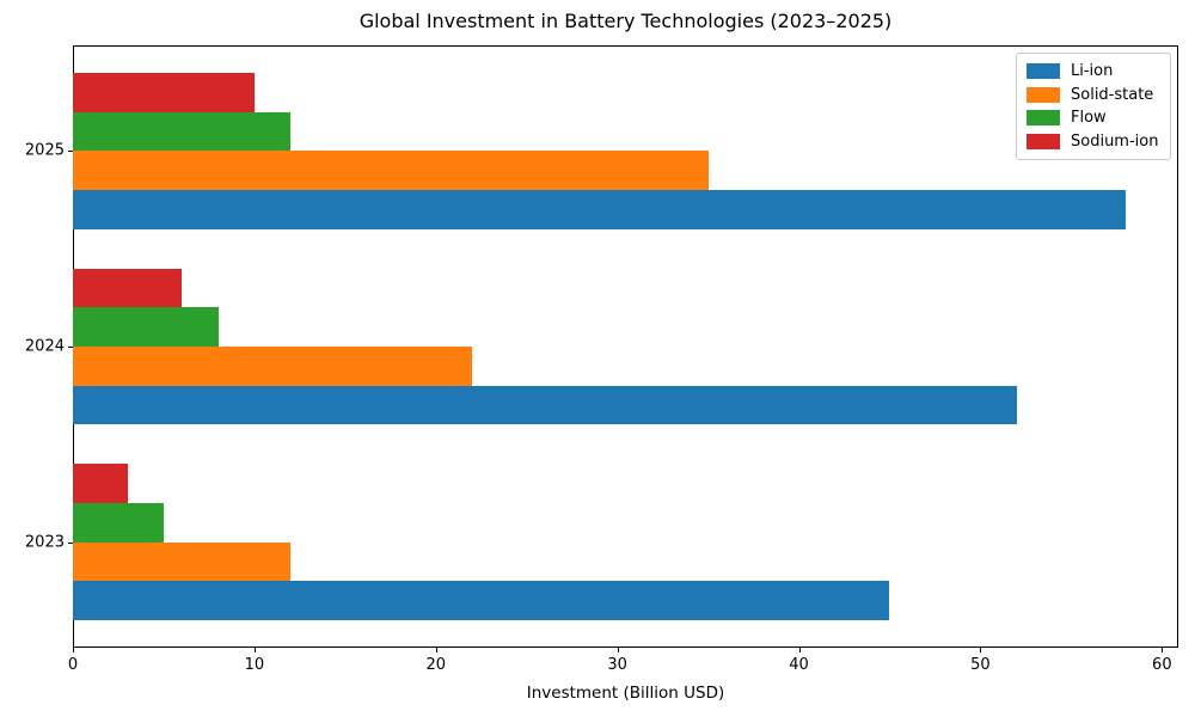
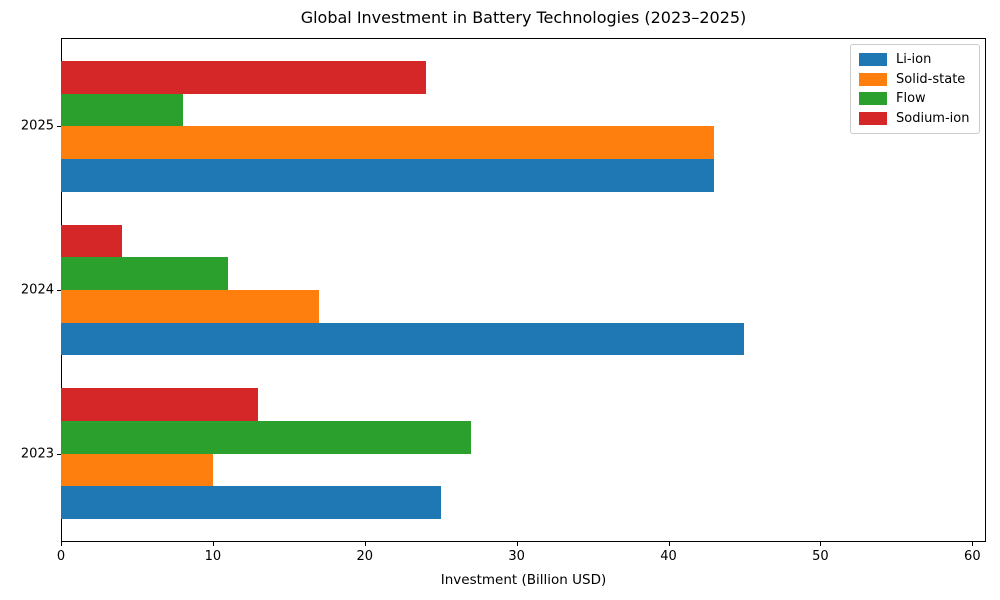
Li-ion/2023: 45 -> 25
Solid-state/2023: 12 -> 10
Flow/2023: 5 -> 27
Sodium-ion/2023: 3 -> 13
Li-ion/2024: 52 -> 45
Solid-state/2024: 22 -> 17
Flow/2024: 8 -> 11
Sodium-ion/2024: 6 -> 4
Li-ion/2025: 58 -> 43
Solid-state/2025: 35 -> 43
Flow/2025: 12 -> 8
Sodium-ion/2025: 10 -> 24
